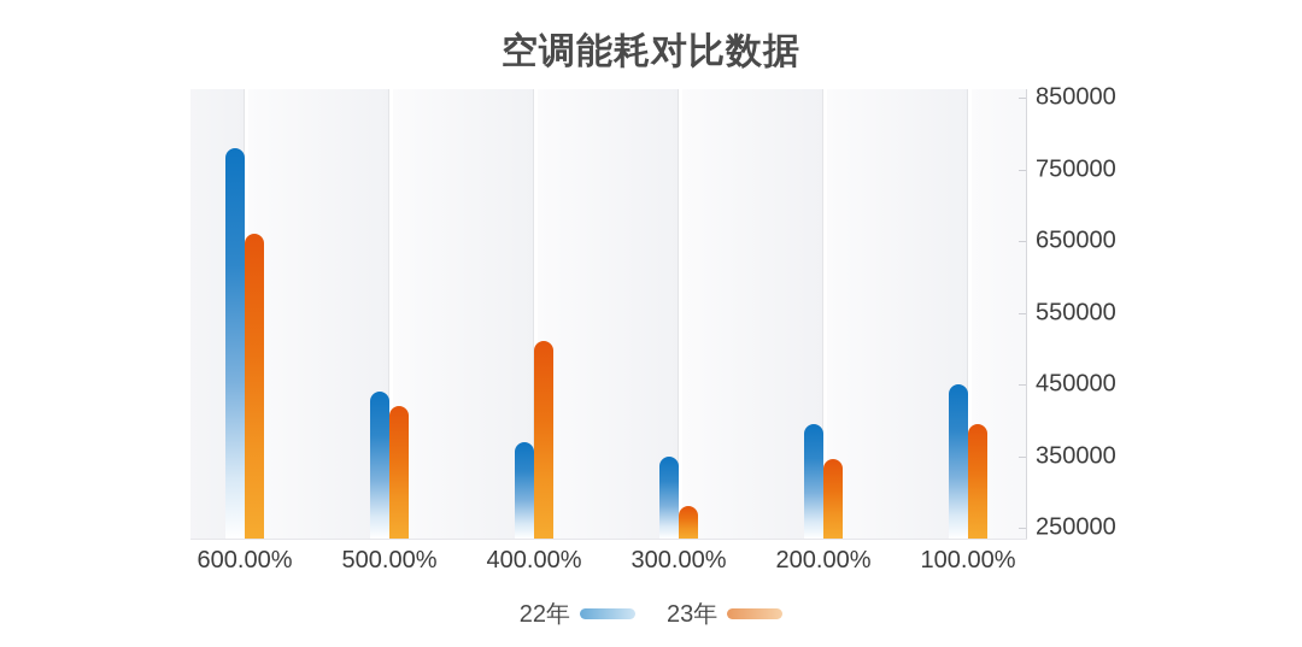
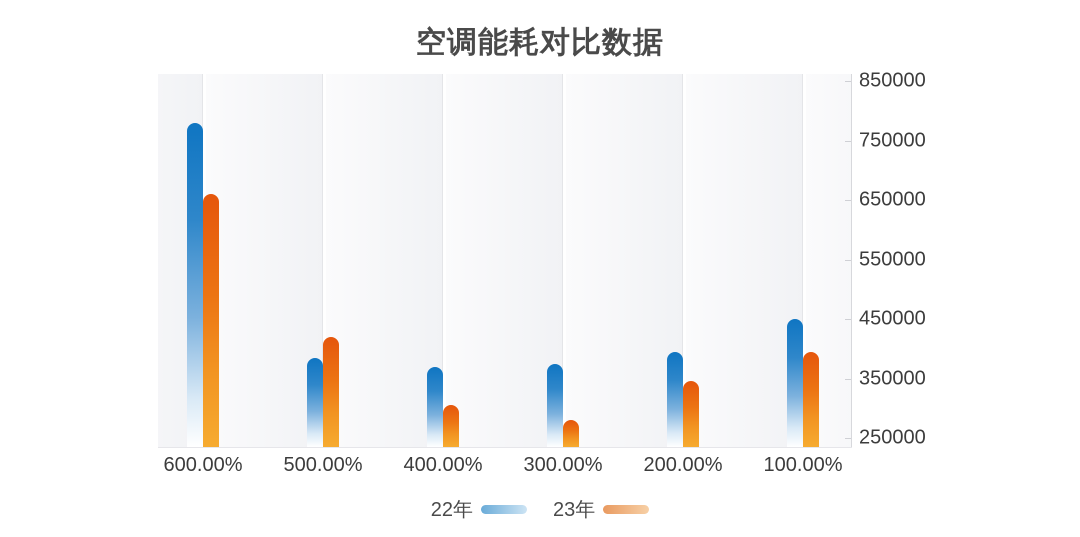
22年/500.00%: 440000 -> 380000
23年/400.00%: 510000 -> 300000
22年/300.00%: 350000 -> 380000
